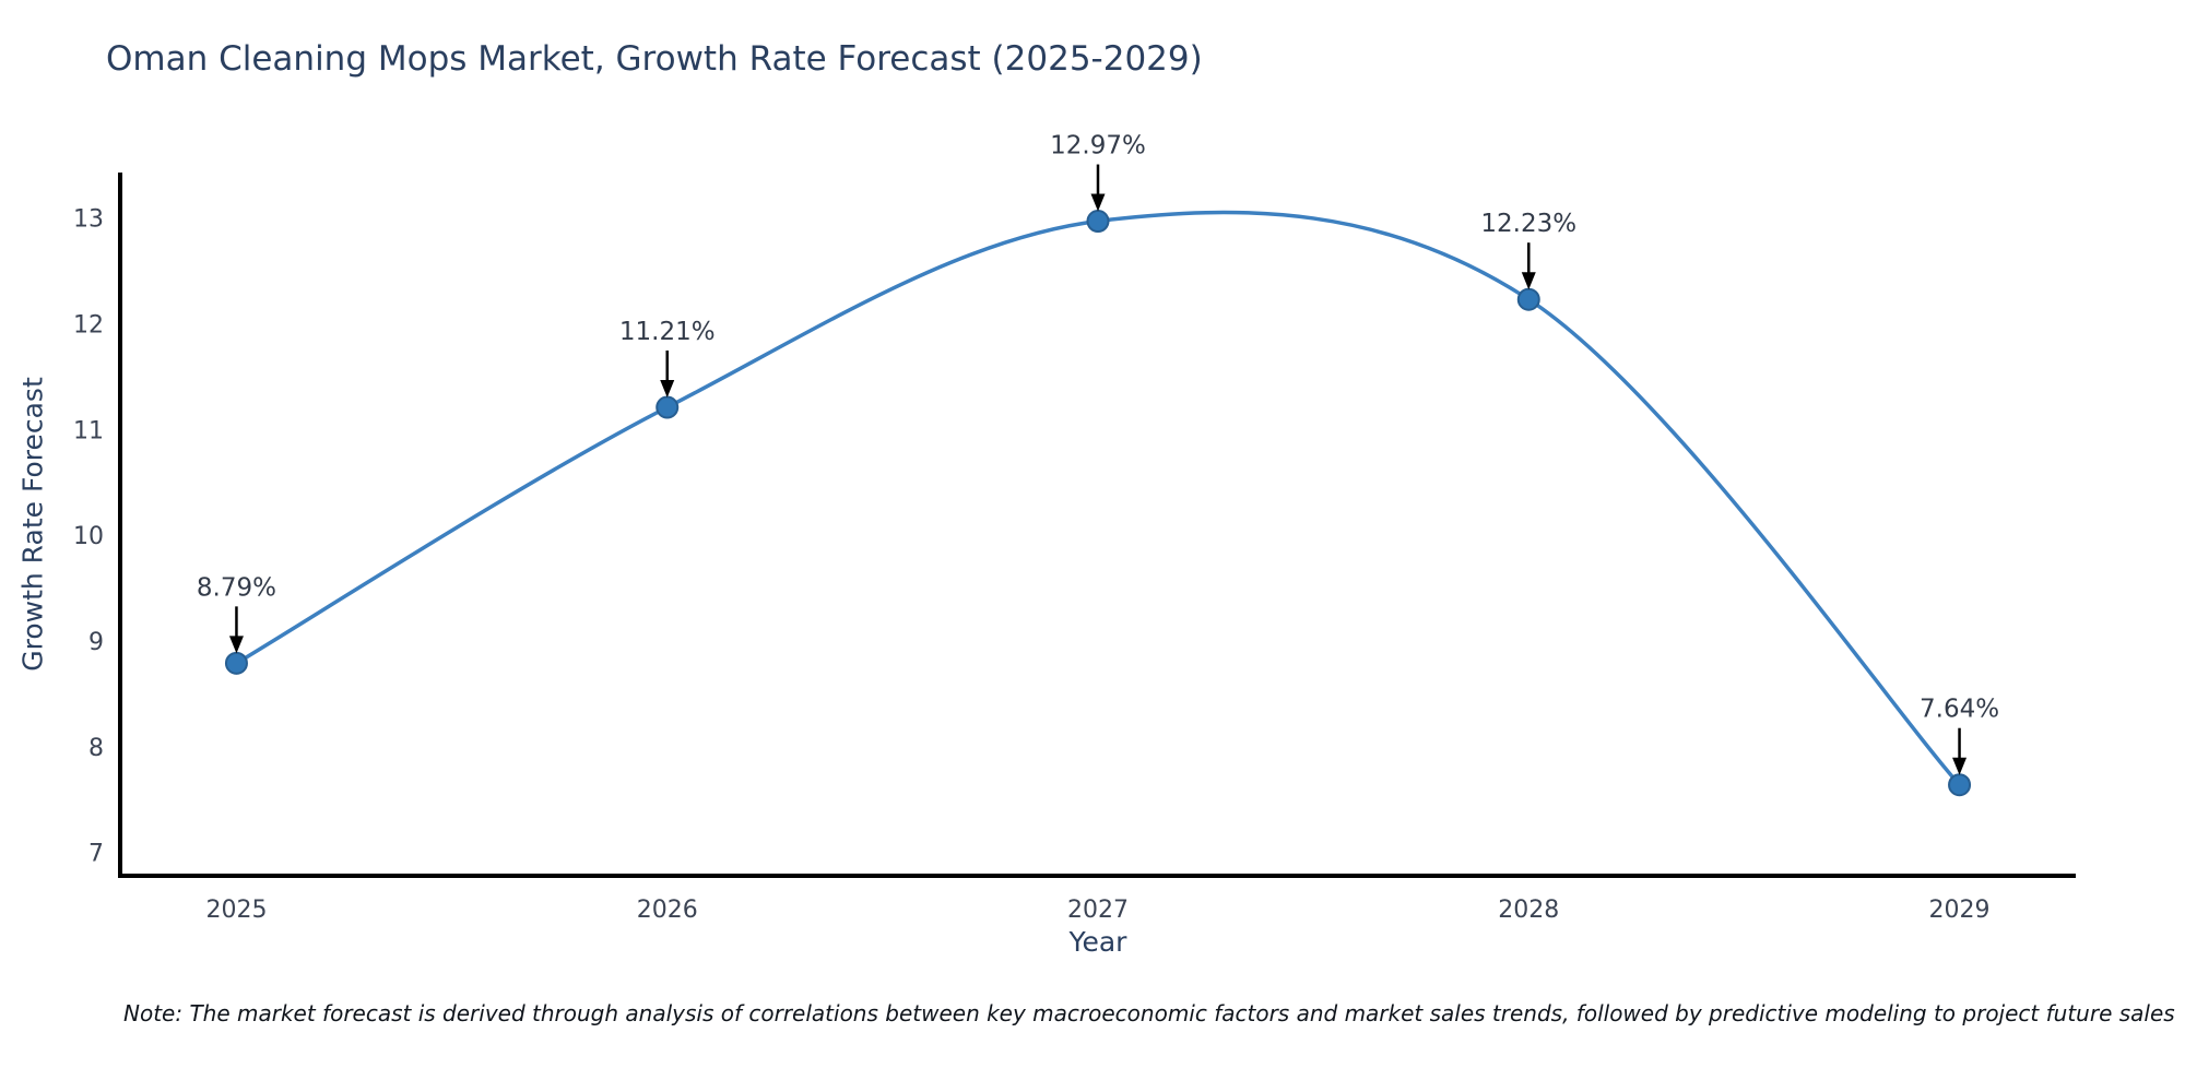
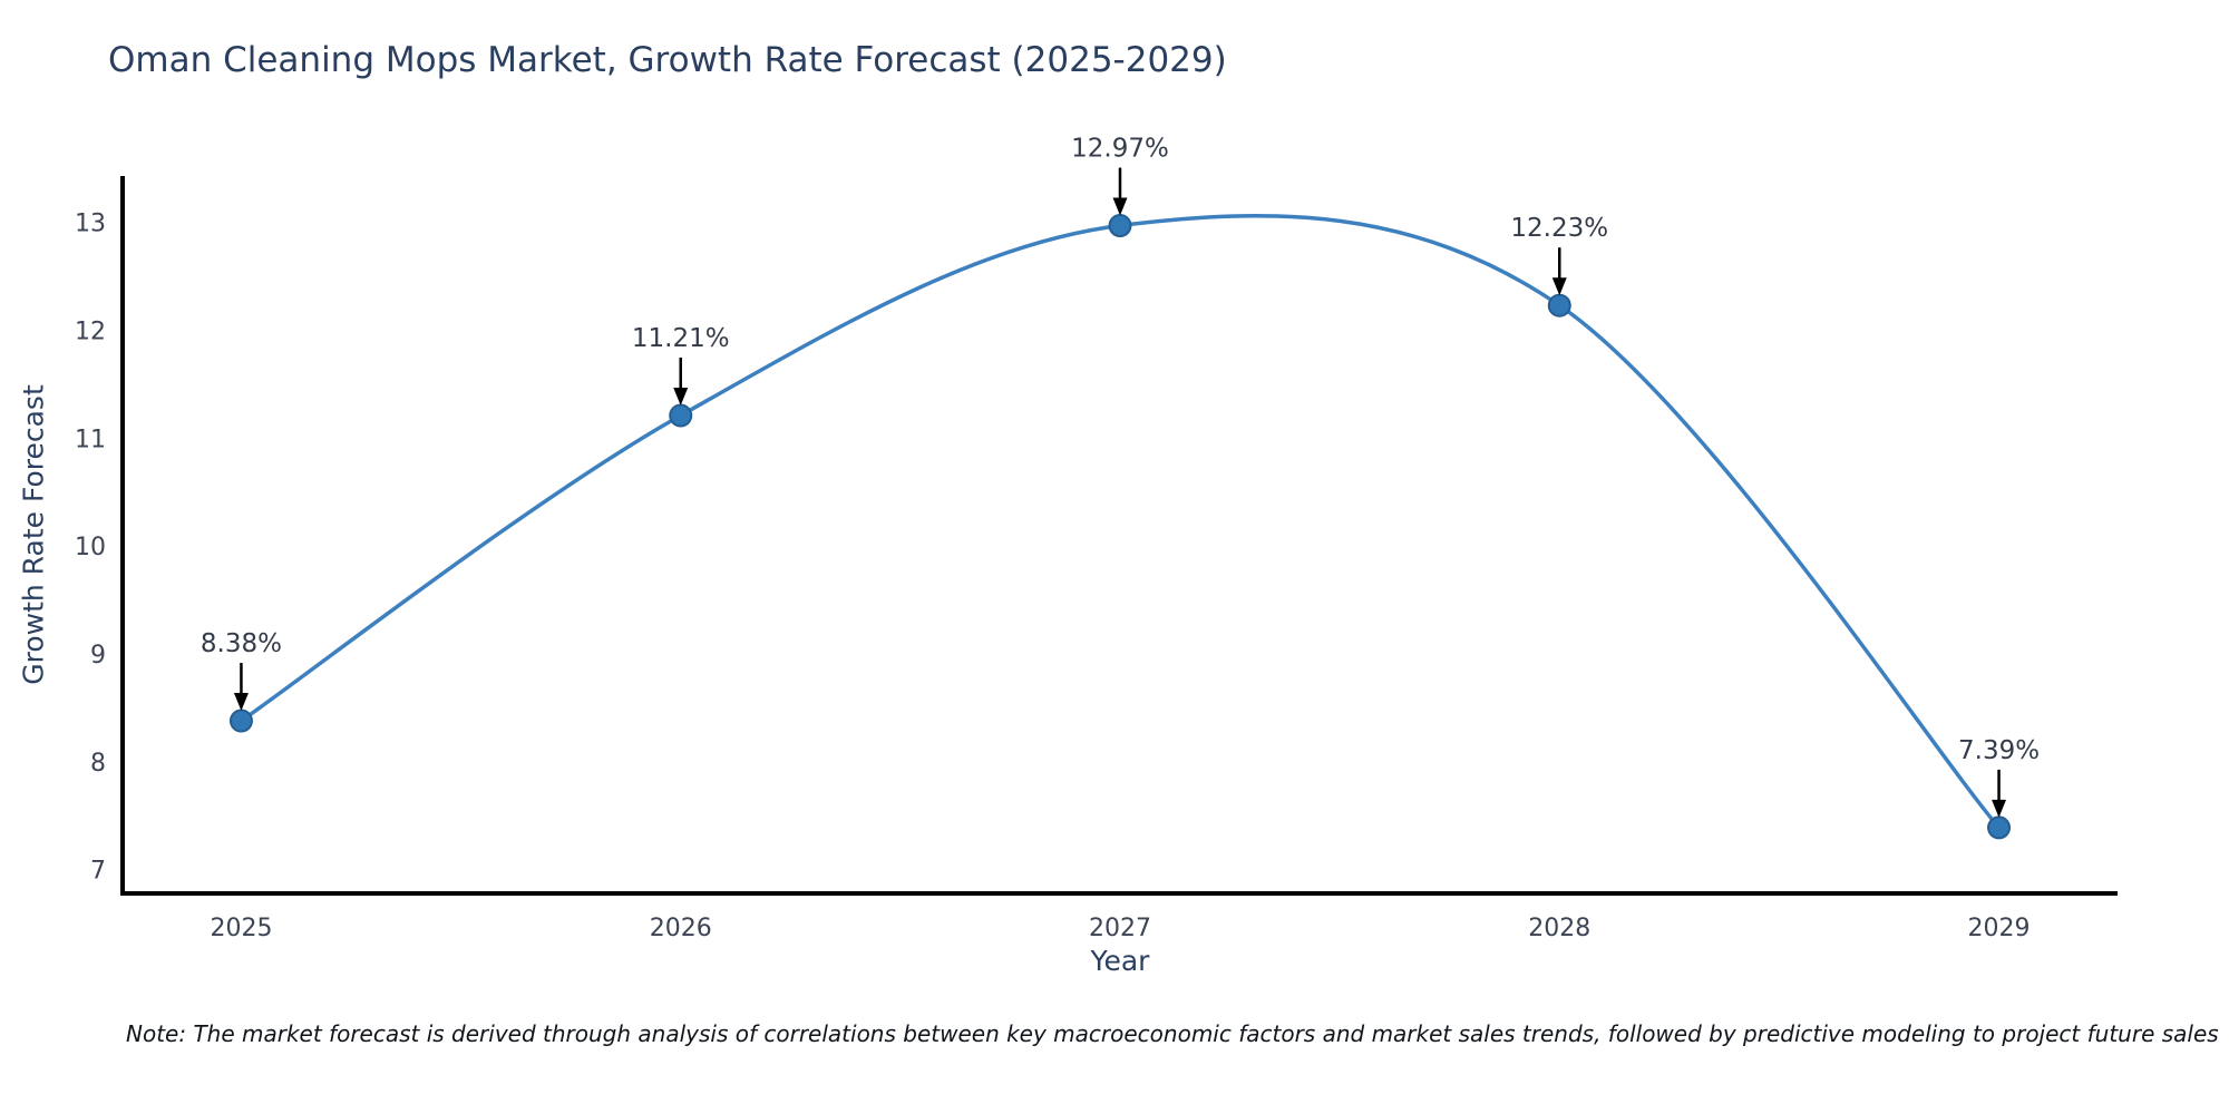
2025: 8.79% -> 8.38%
2029: 7.64% -> 7.39%
